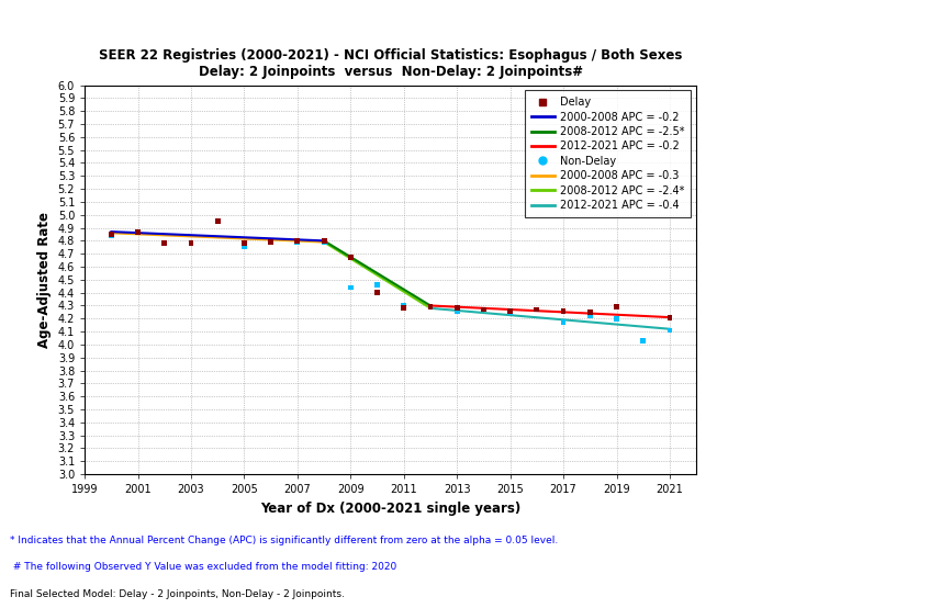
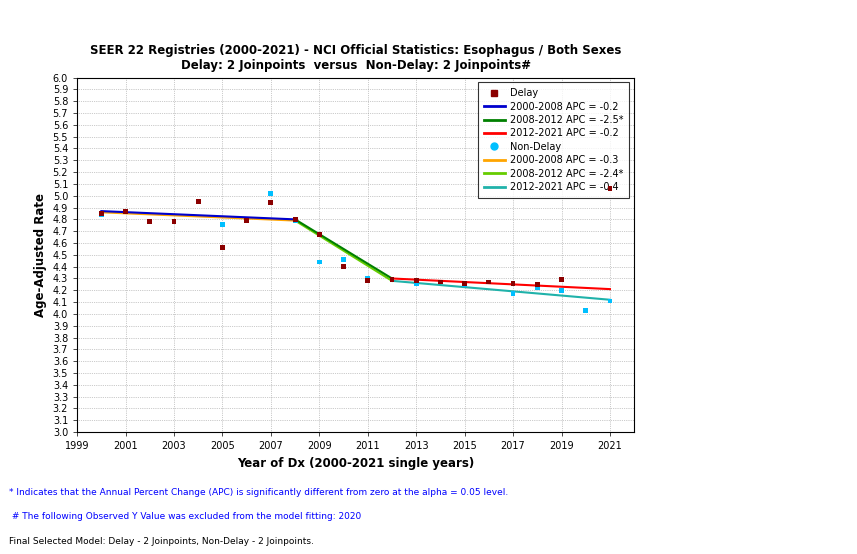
Delay/2005: 4.78 -> 4.56
Delay/2007: 4.80 -> 4.94
Non-Delay/2007: 4.79 -> 5.02
Delay/2021: 4.21 -> 5.06
